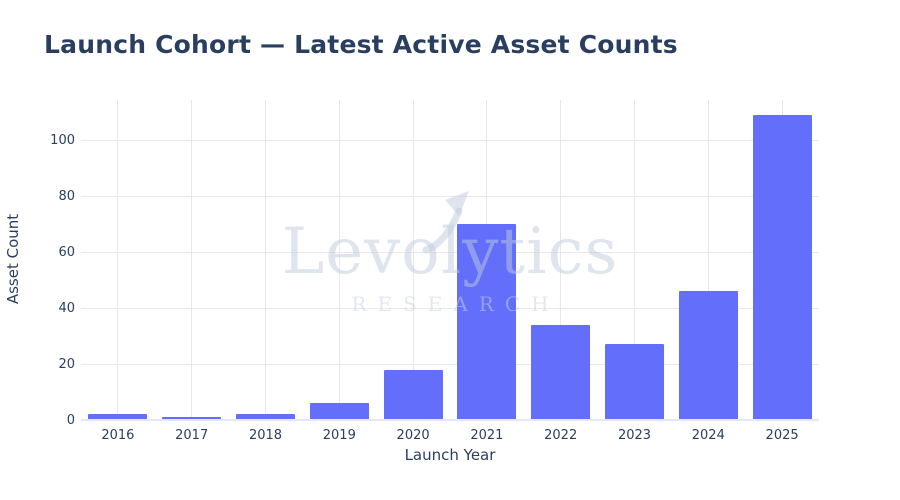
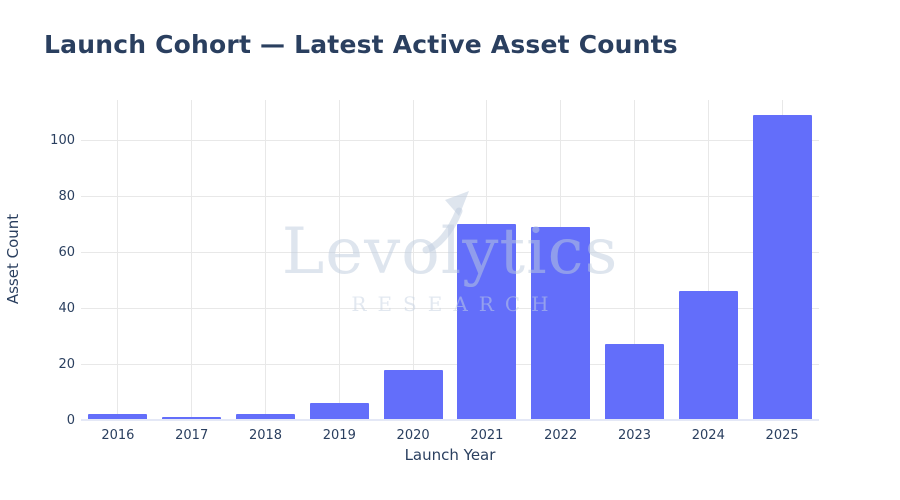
2022: 34 -> 69
